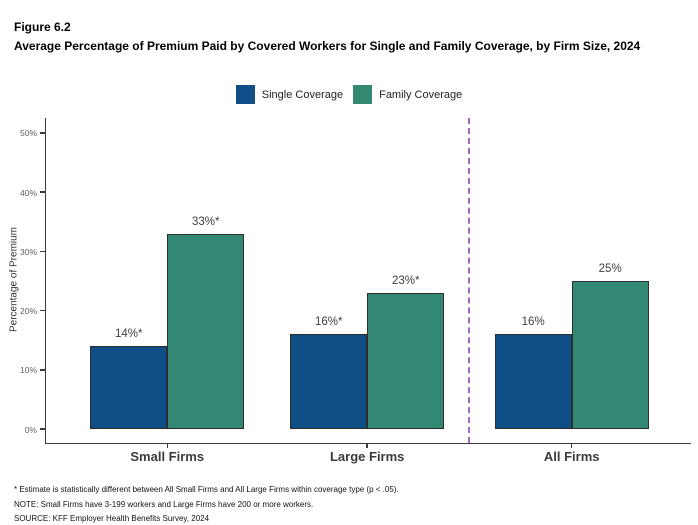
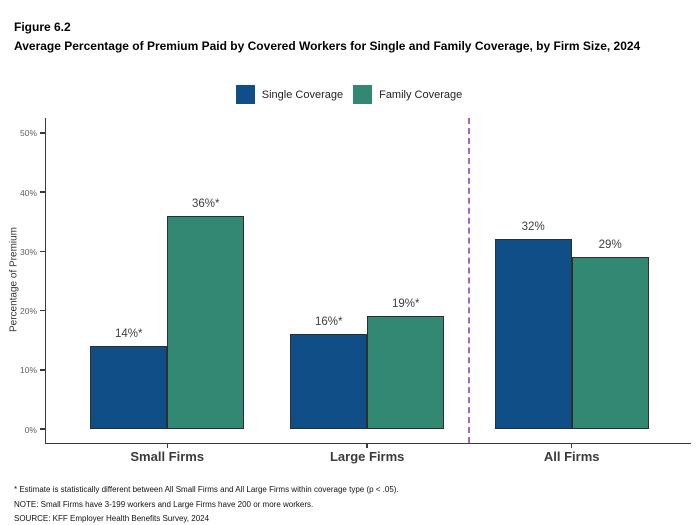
Family Coverage/Small Firms: 33 -> 36
Family Coverage/Large Firms: 23 -> 19
Single Coverage/All Firms: 16% -> 32%
Family Coverage/All Firms: 25% -> 29%
